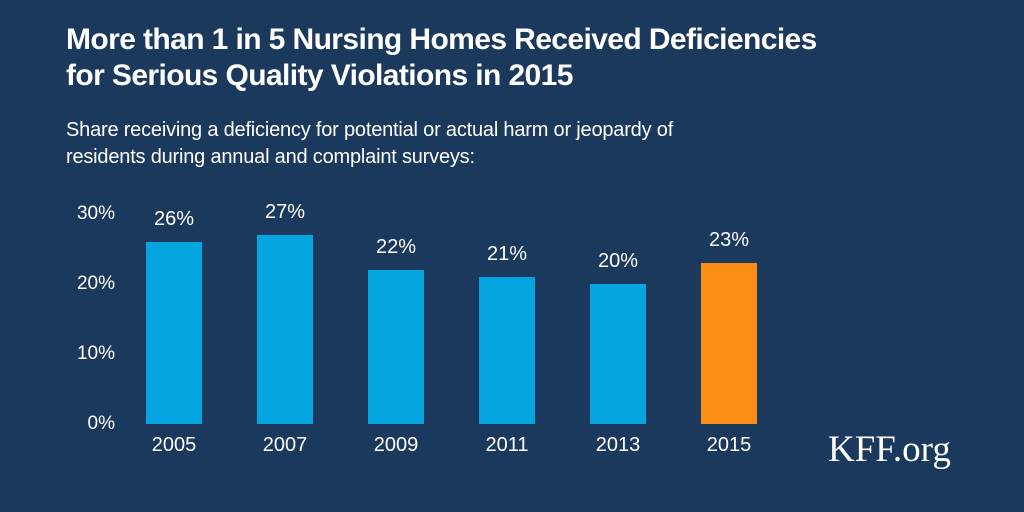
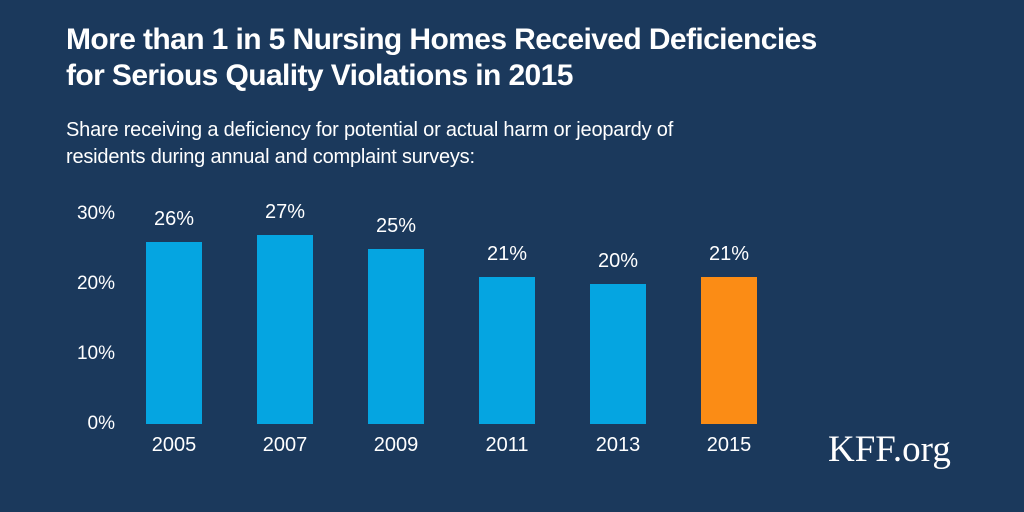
2009: 22% -> 25%
2015: 23% -> 21%
